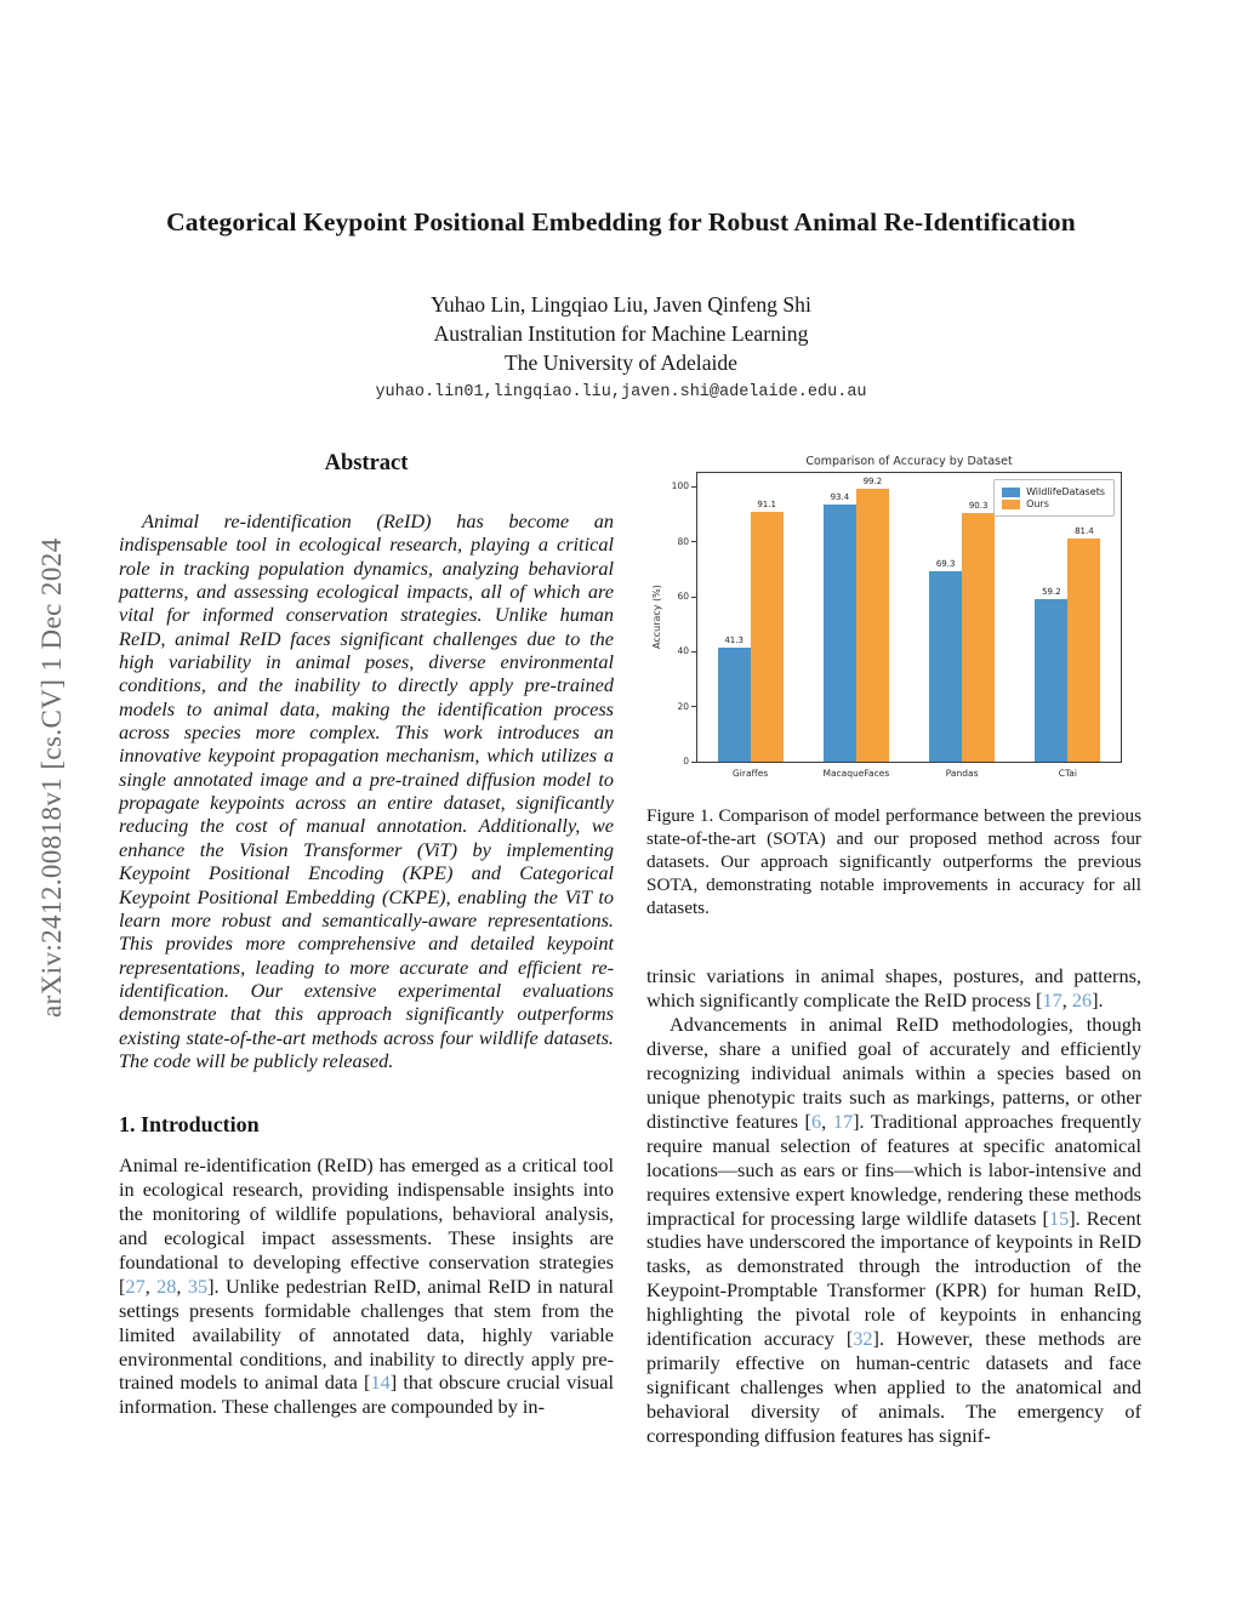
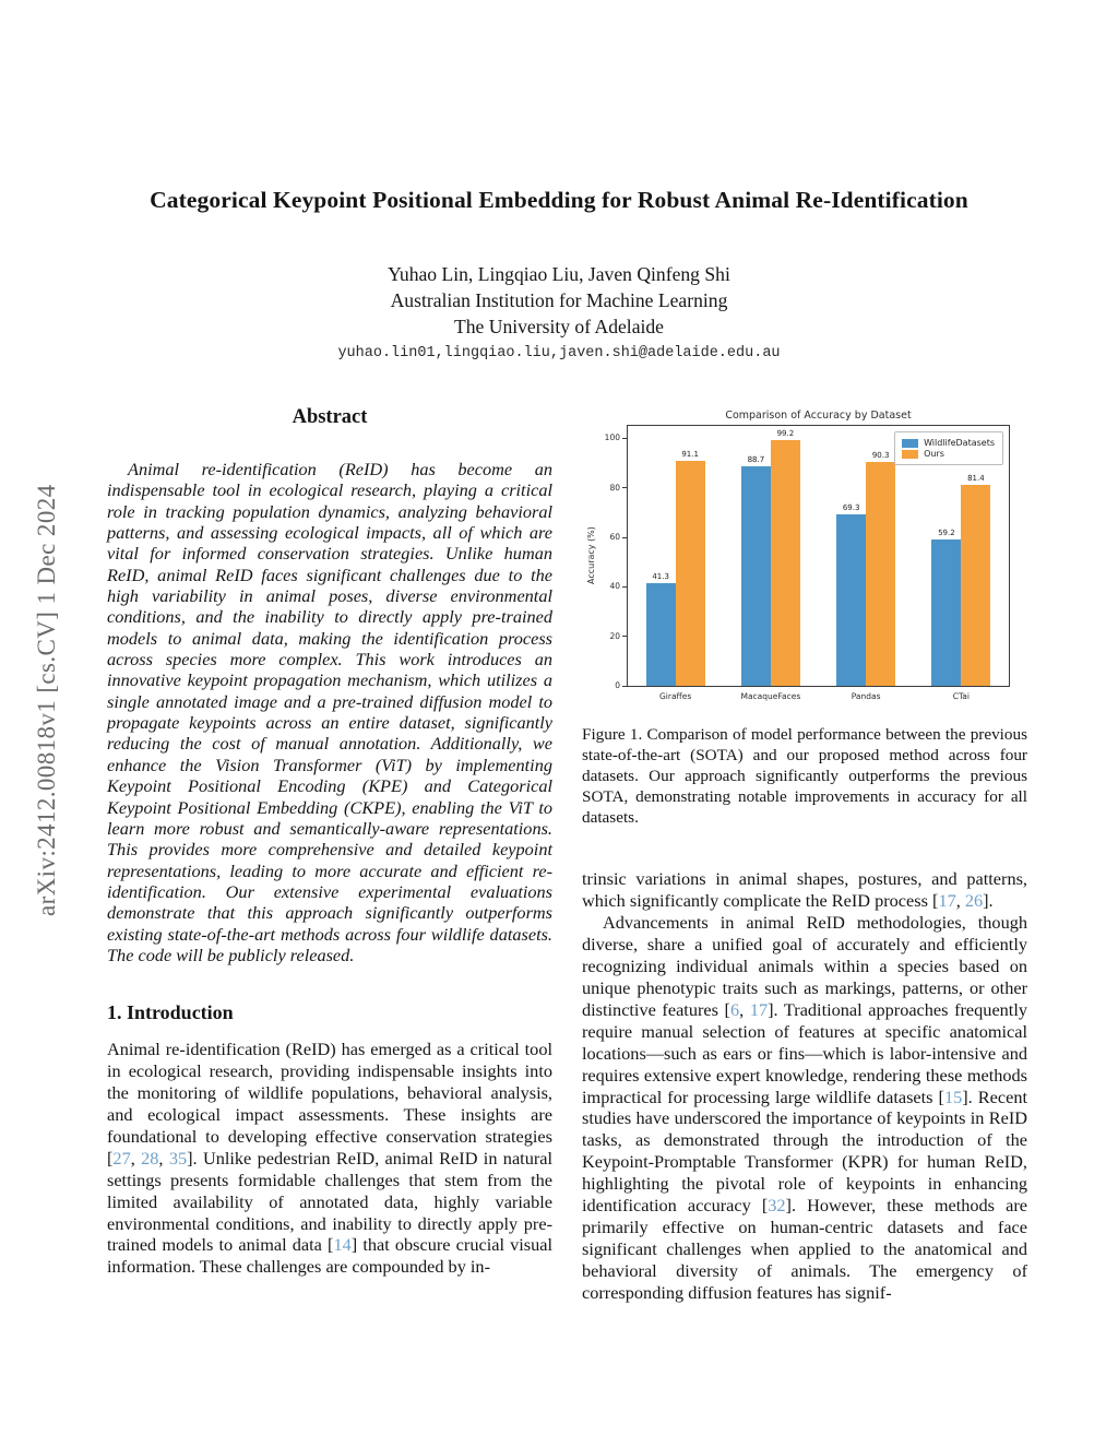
WildlifeDatasets/MacaqueFaces: 93.4 -> 88.7
